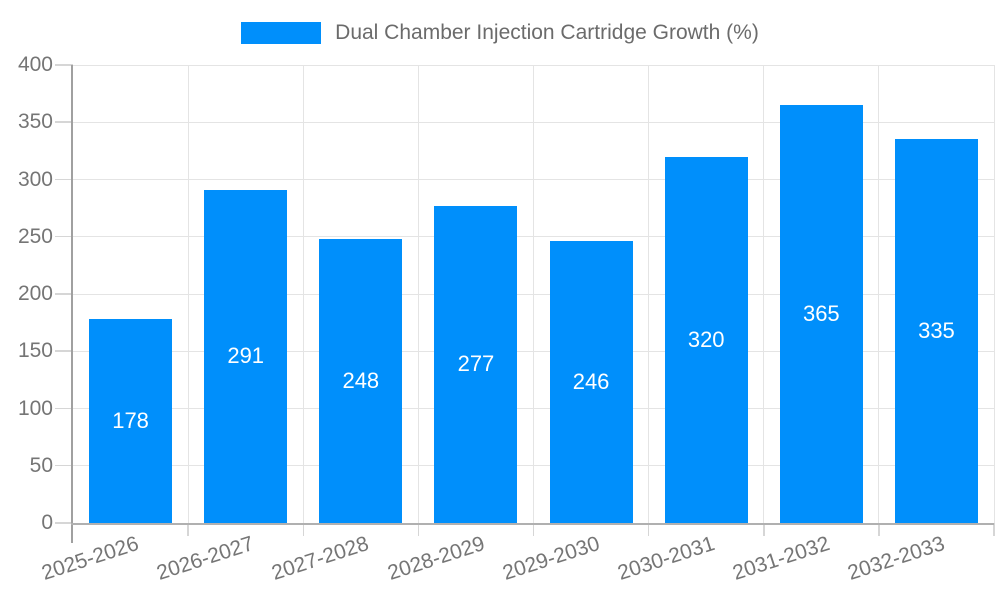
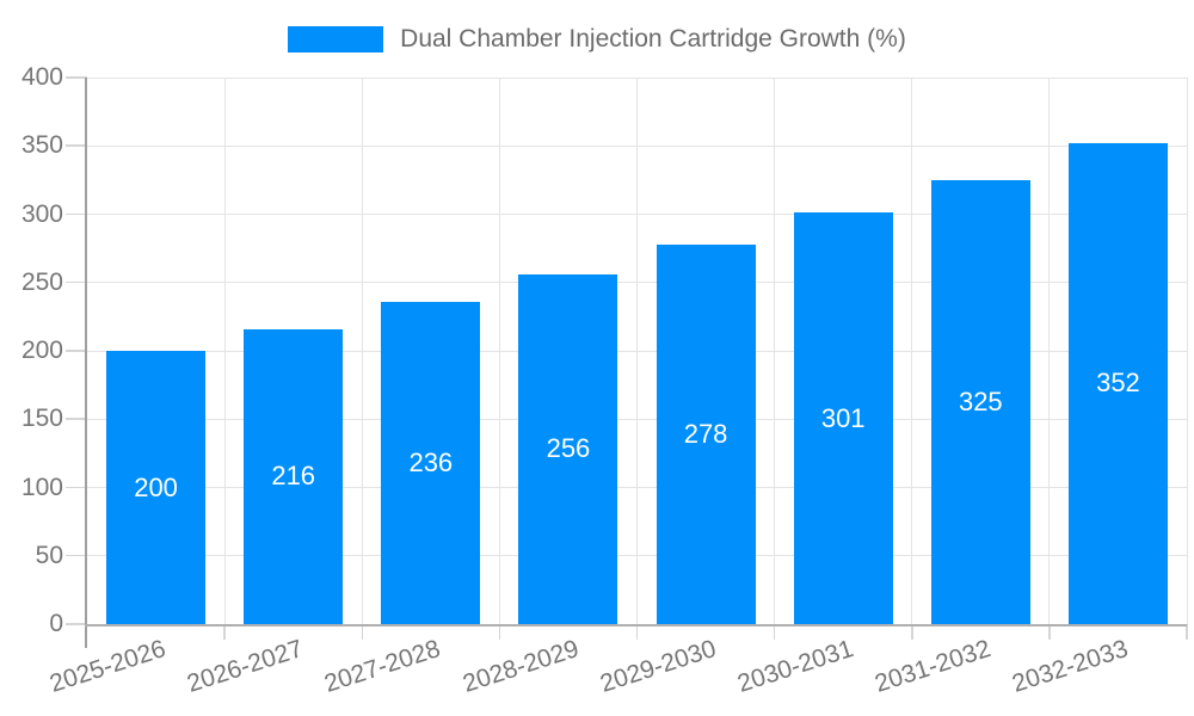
2025-2026: 178 -> 200
2026-2027: 291 -> 216
2027-2028: 248 -> 236
2028-2029: 277 -> 256
2029-2030: 246 -> 278
2030-2031: 320 -> 301
2031-2032: 365 -> 325
2032-2033: 335 -> 352
